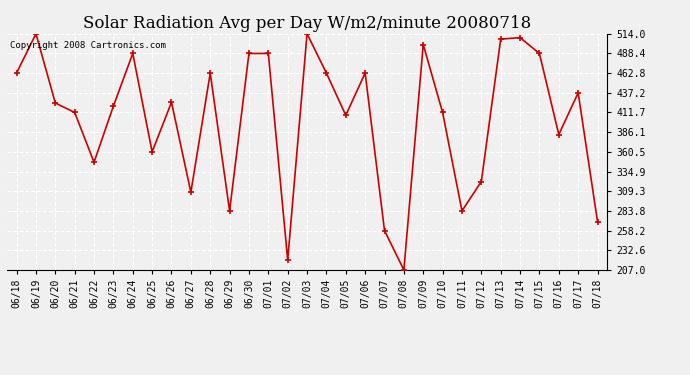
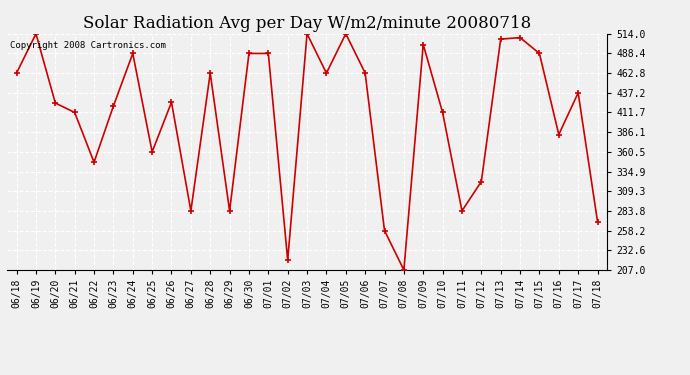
06/27: 308 -> 284
07/05: 408 -> 514
